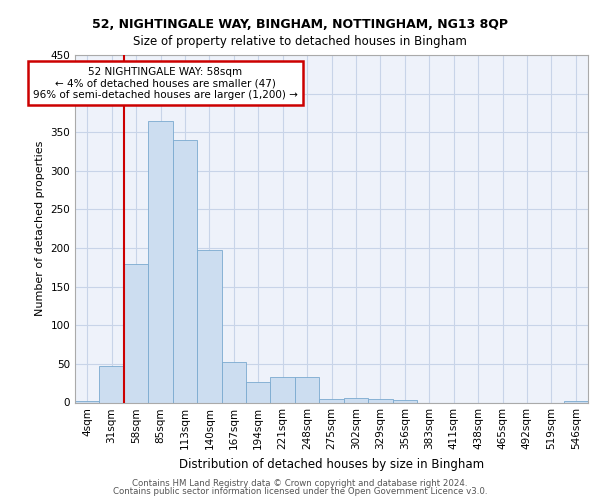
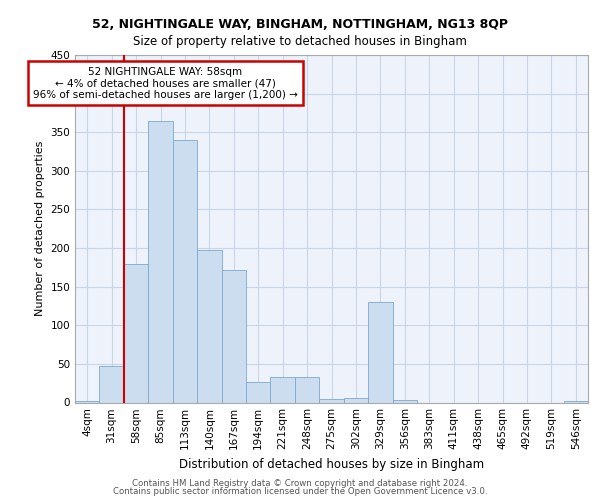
167sqm: 53 -> 172
329sqm: 5 -> 130
